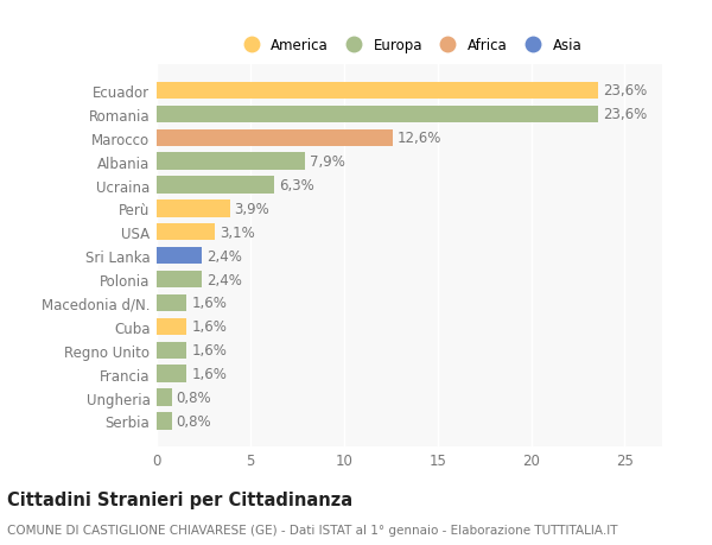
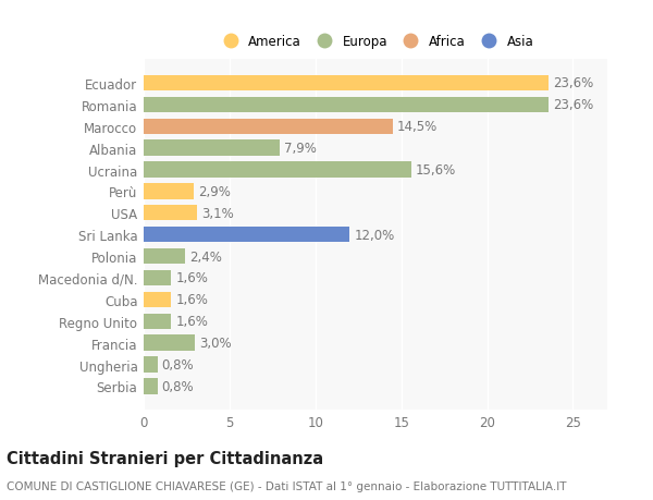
Marocco: 12,6% -> 14,5%
Ucraina: 6,3% -> 15,6%
Perù: 3,9% -> 2,9%
Sri Lanka: 2,4% -> 12,0%
Francia: 1,6% -> 3,0%
